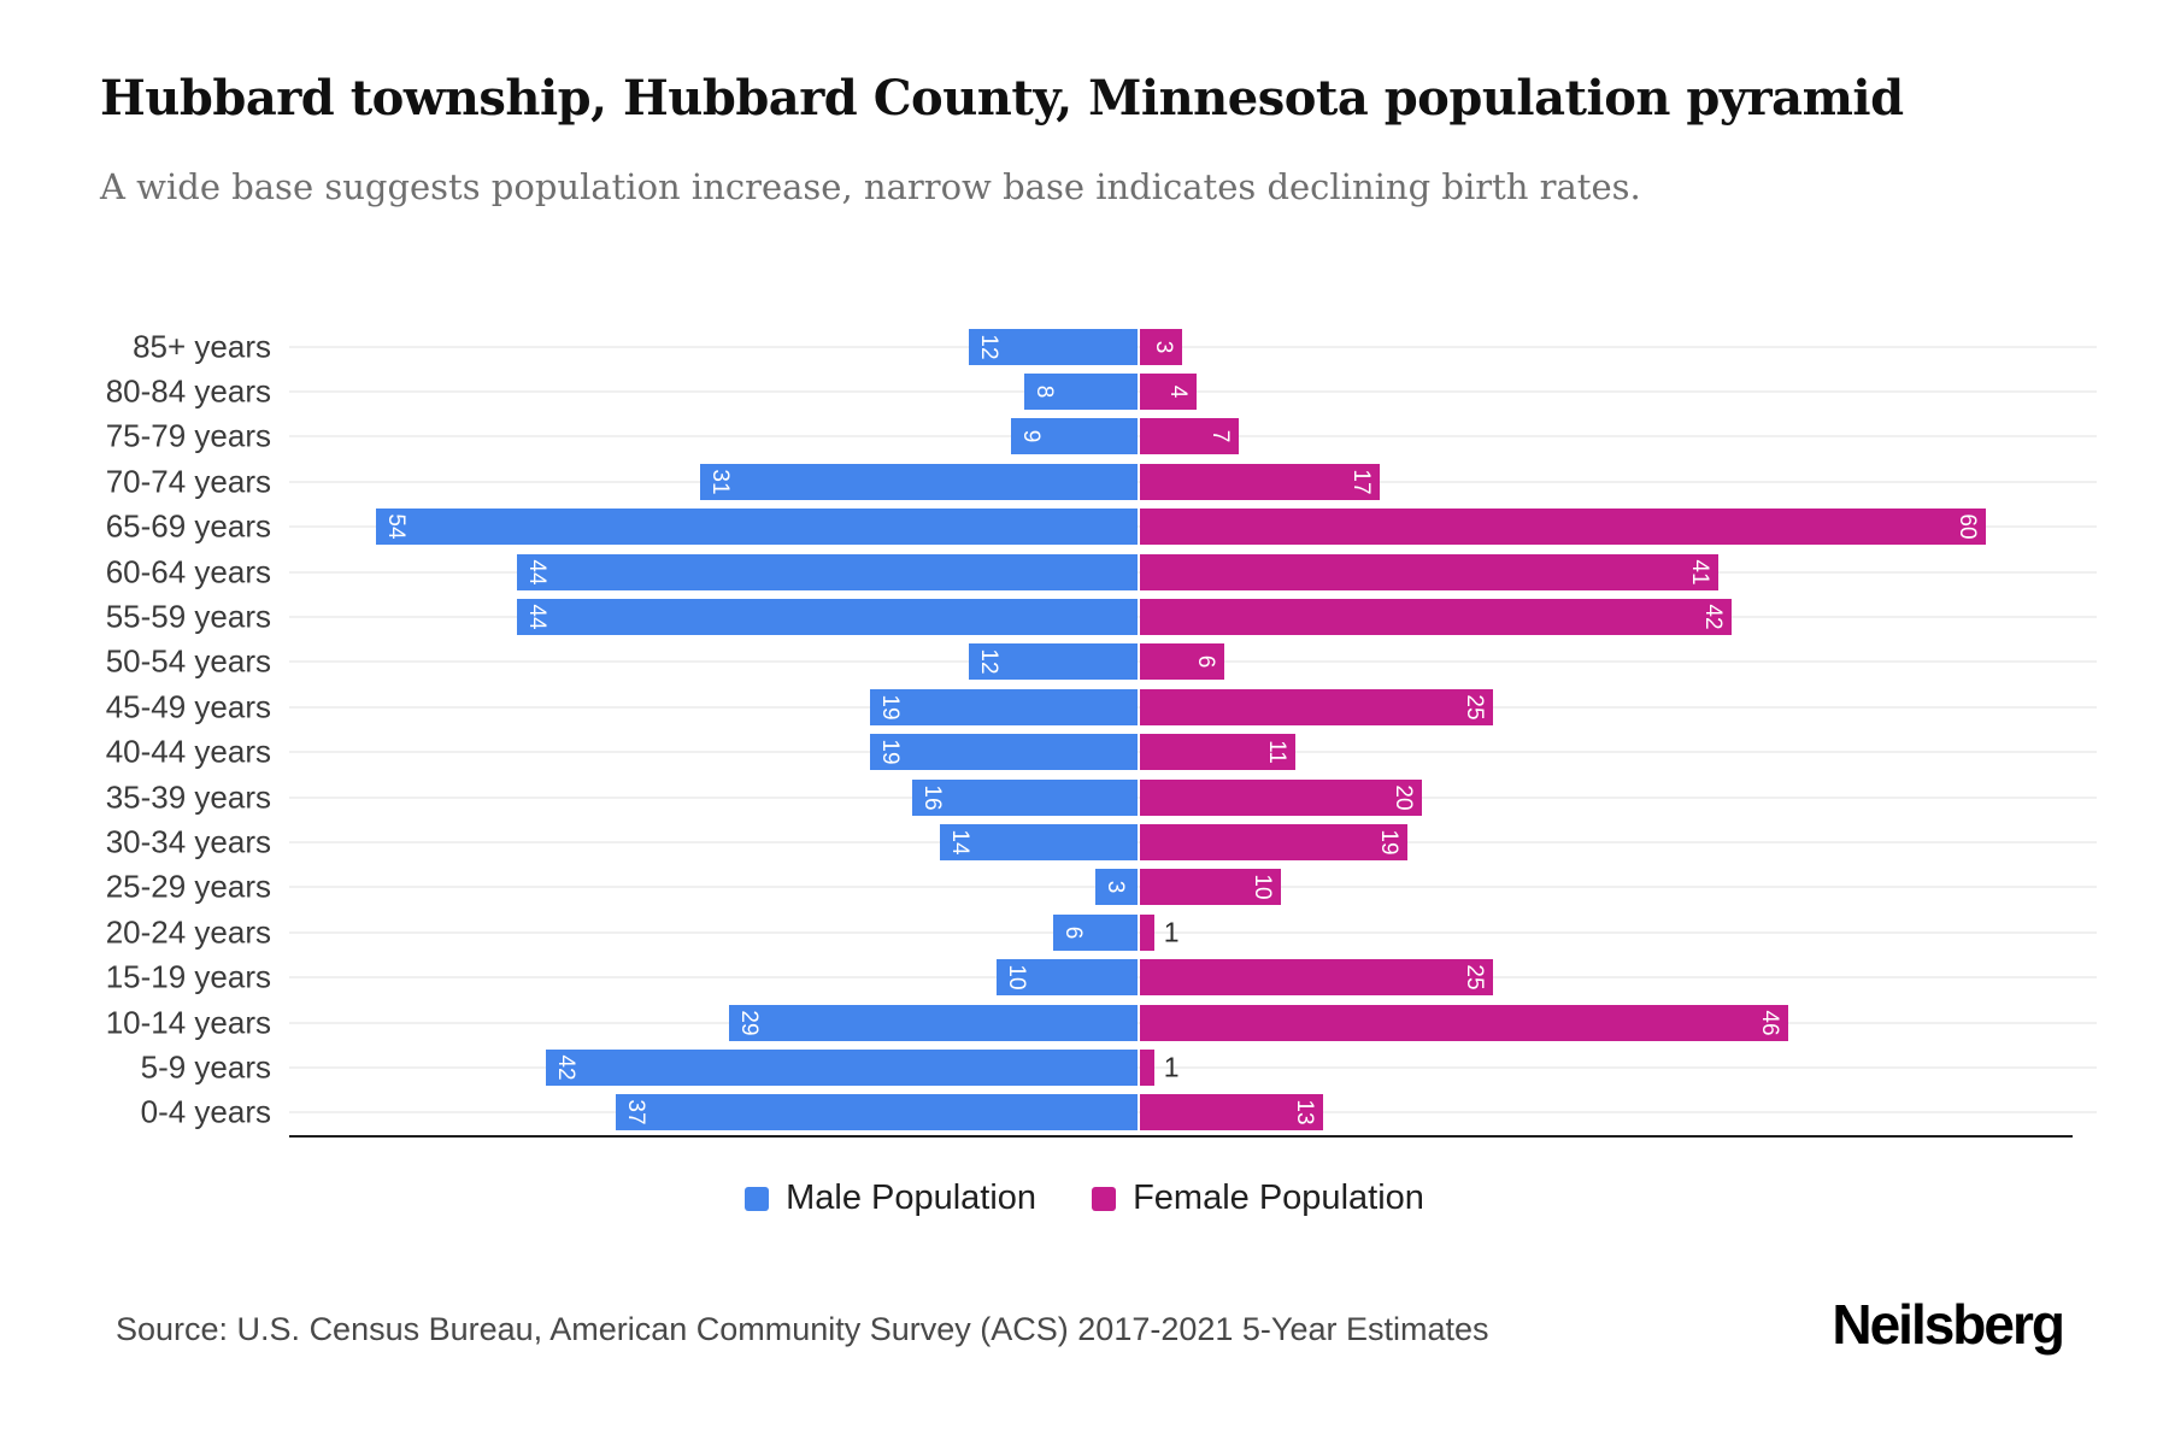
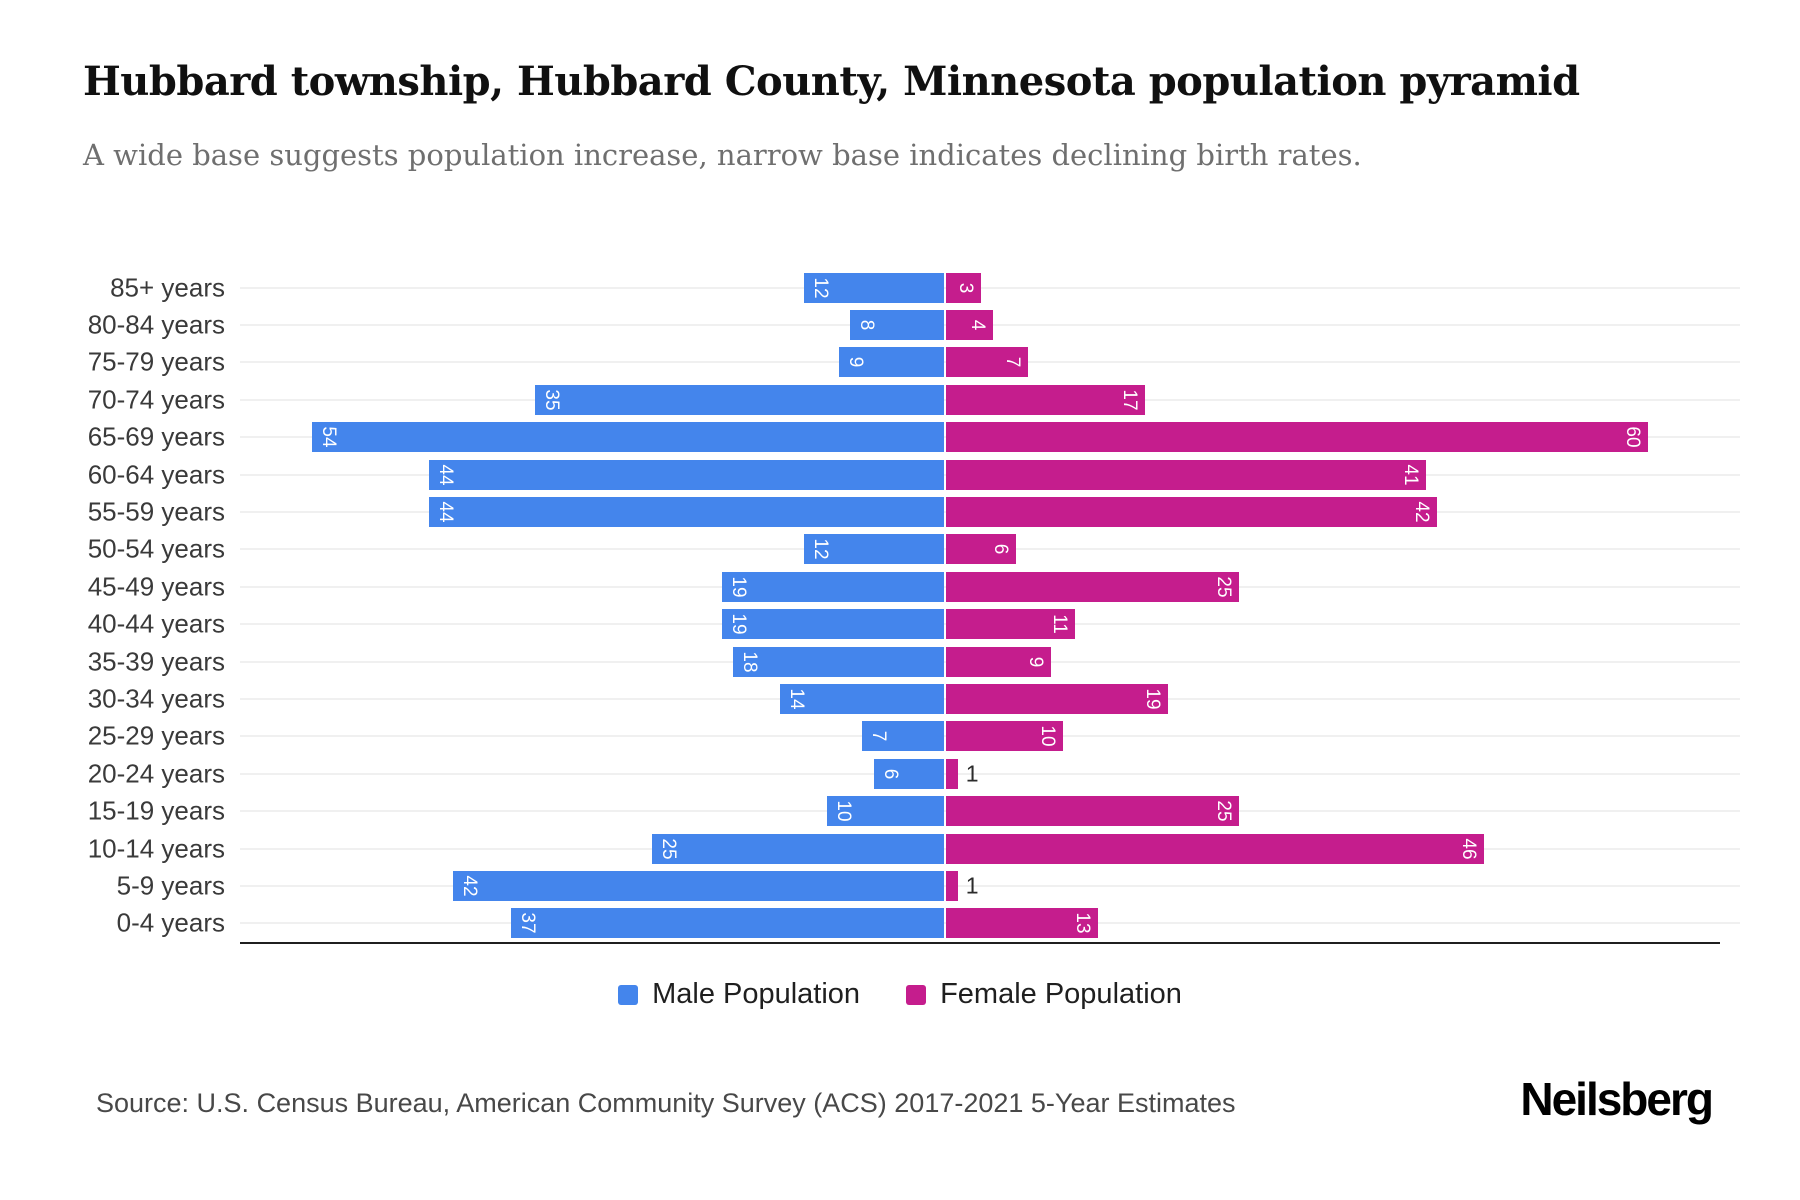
Male Population/70-74 years: 31 -> 35
Male Population/35-39 years: 16 -> 18
Female Population/35-39 years: 20 -> 9
Male Population/25-29 years: 3 -> 7
Male Population/10-14 years: 29 -> 25
